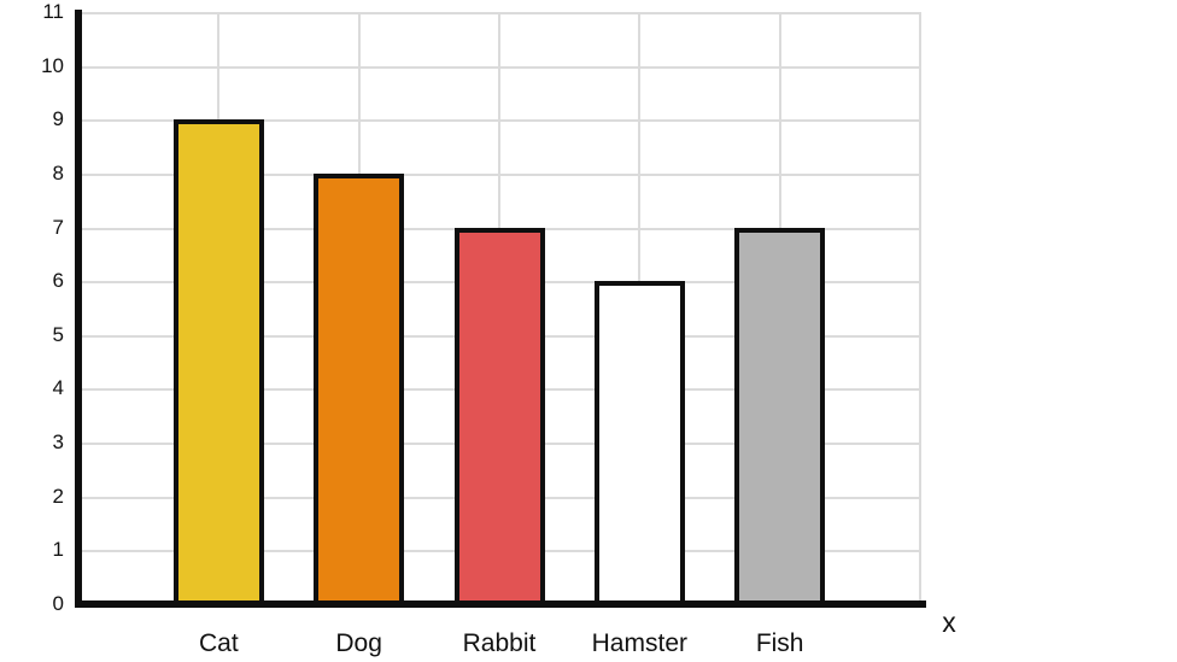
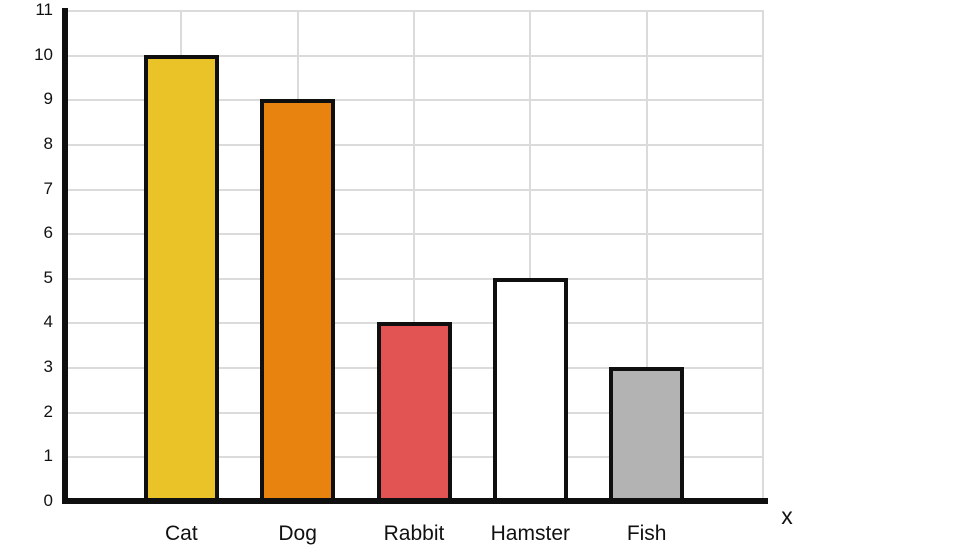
Cat: 9 -> 10
Dog: 8 -> 9
Rabbit: 7 -> 4
Hamster: 6 -> 5
Fish: 7 -> 3
